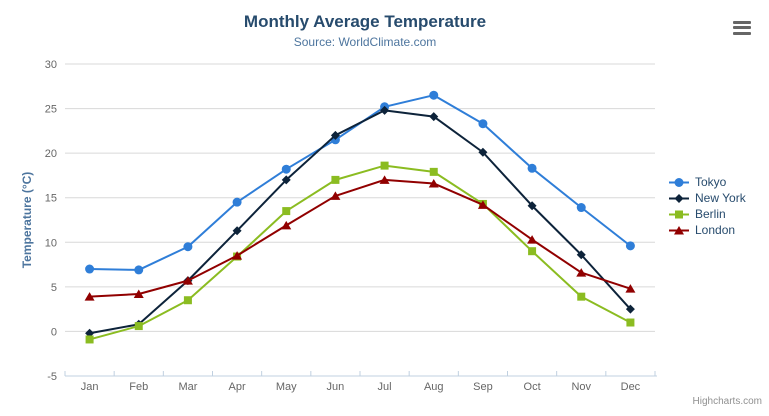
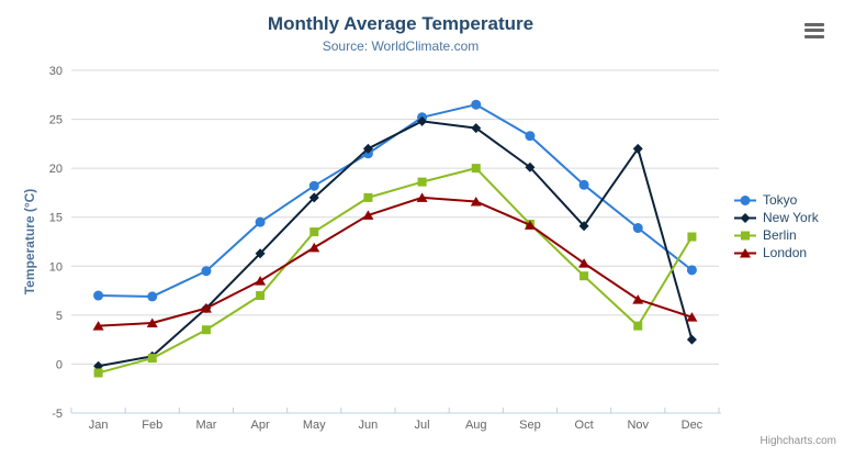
Berlin/Apr: 8 -> 7
Berlin/Aug: 18 -> 20
New York/Nov: 9 -> 22
Berlin/Dec: 1 -> 13
